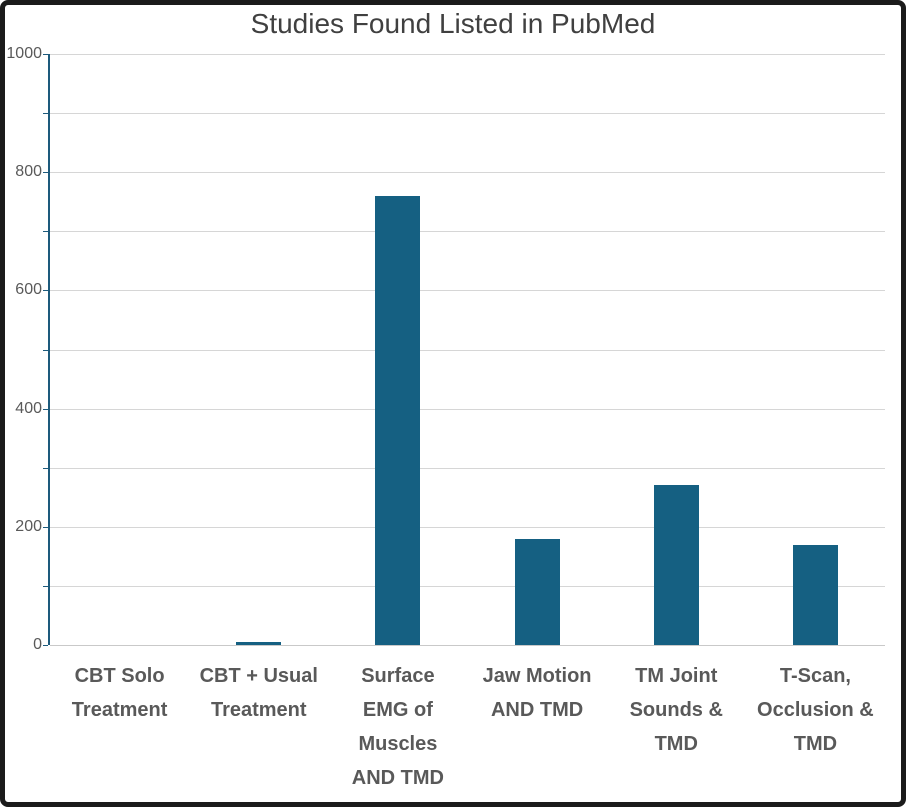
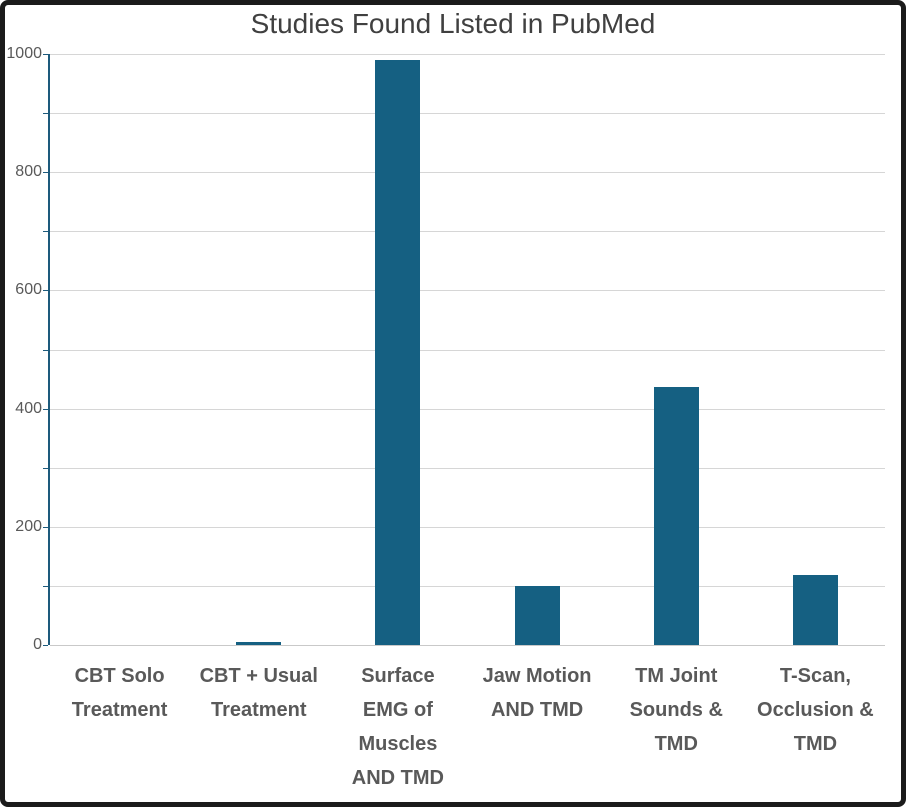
Surface EMG of Muscles AND TMD: 760 -> 990
Jaw Motion AND TMD: 180 -> 100
TM Joint Sounds & TMD: 270 -> 440
T-Scan, Occlusion & TMD: 170 -> 120
